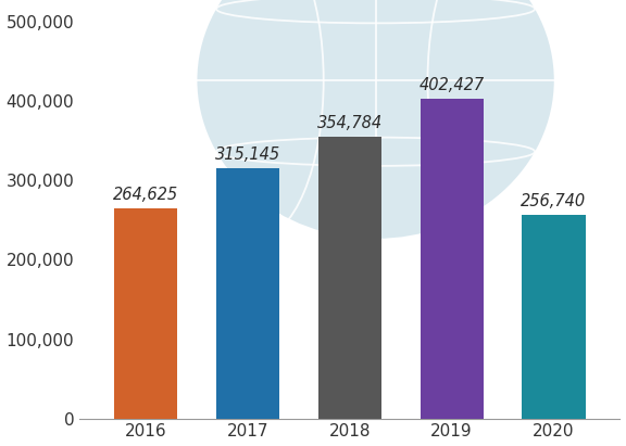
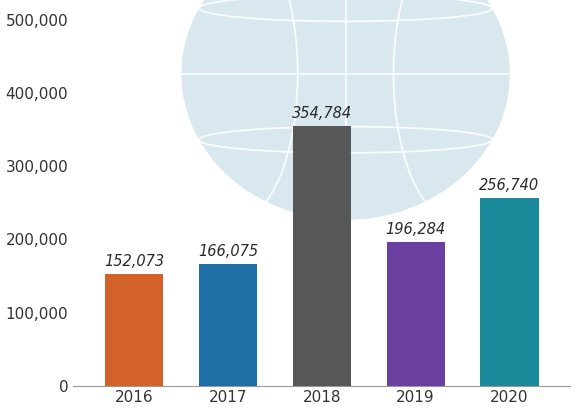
2016: 264,625 -> 152,073
2017: 315,145 -> 166,075
2019: 402,427 -> 196,284
